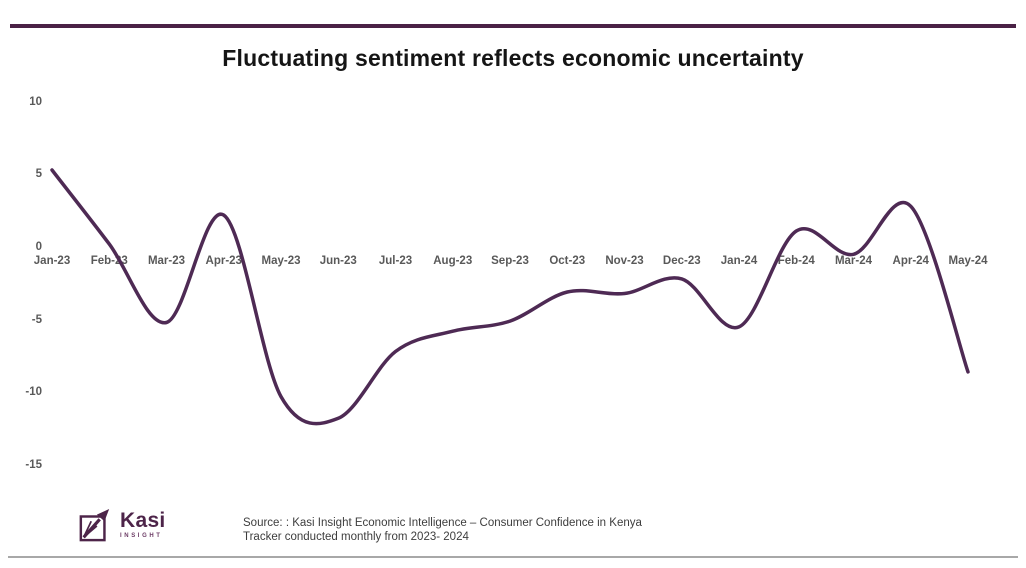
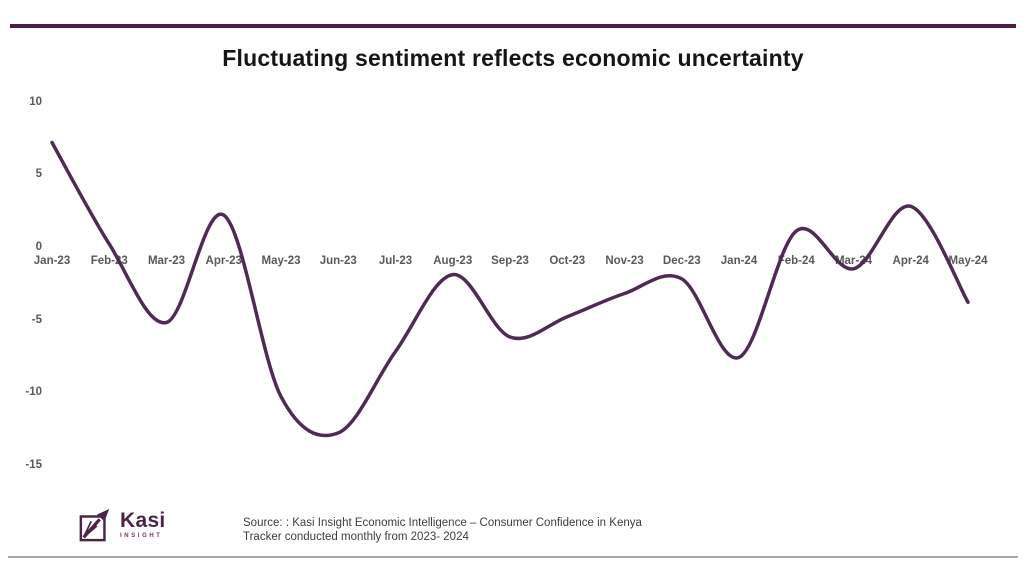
Jan-23: 5.3 -> 7.2
Jun-23: -11.8 -> -12.8
Aug-23: -5.8 -> -1.9
Sep-23: -5.1 -> -6.2
Oct-23: -3.1 -> -4.8
Jan-24: -5.5 -> -7.6
Mar-24: -0.5 -> -1.5
May-24: -8.6 -> -3.8
